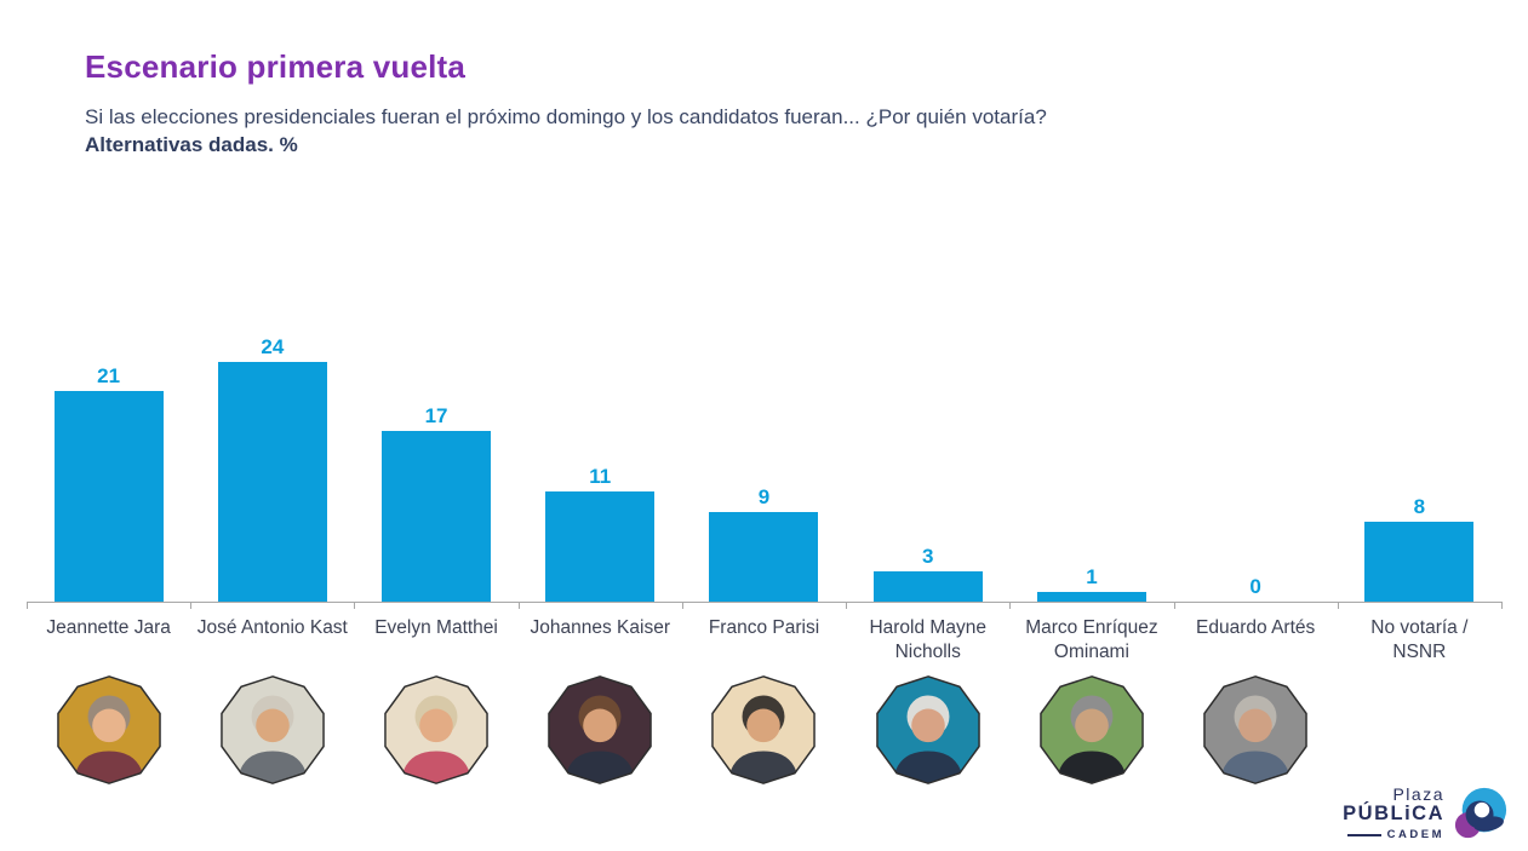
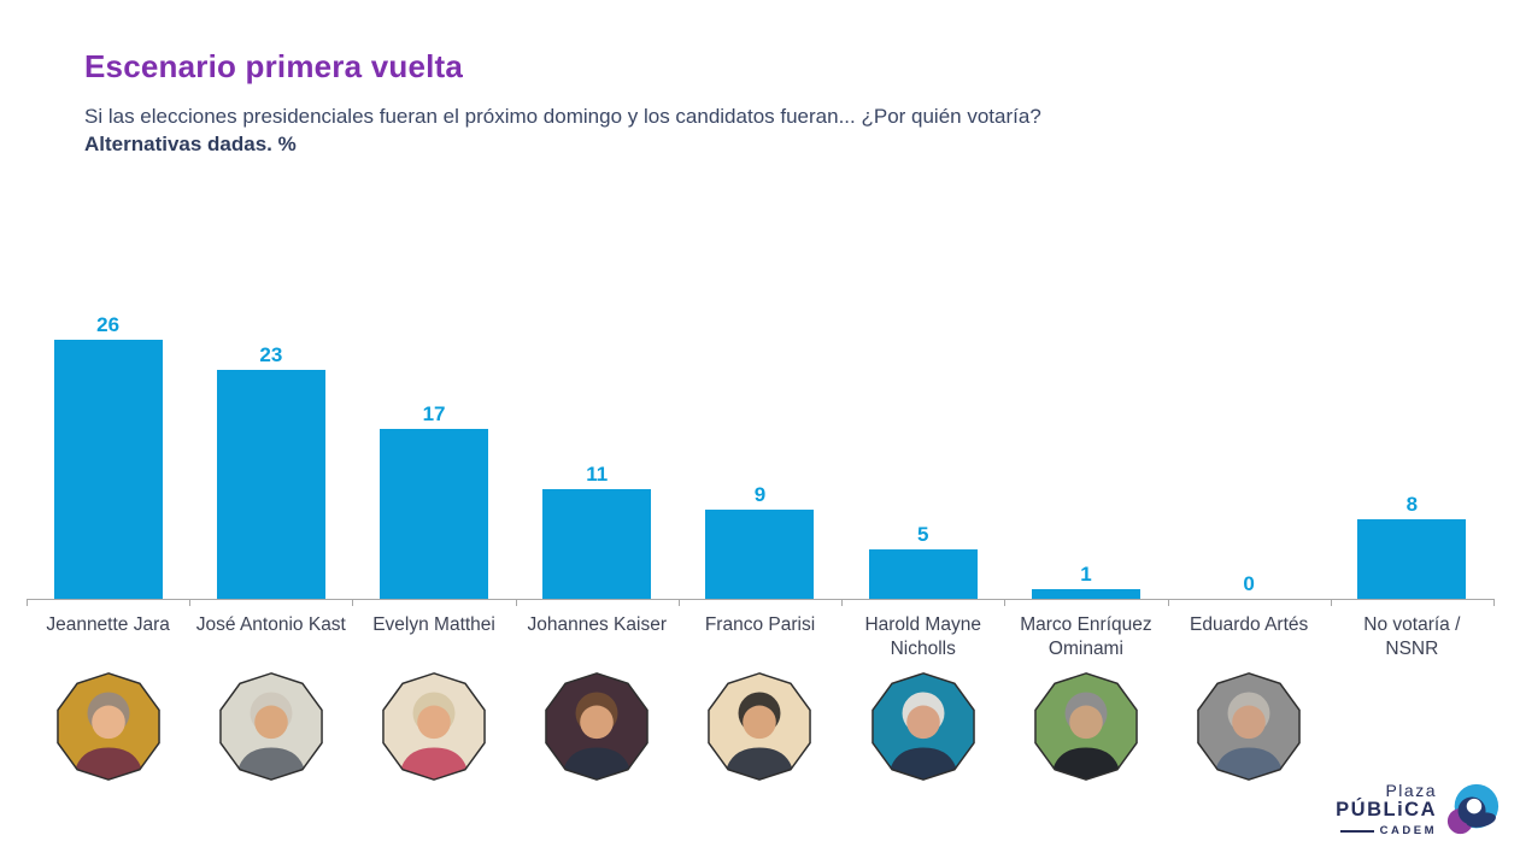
Jeannette Jara: 21 -> 26
José Antonio Kast: 24 -> 23
Harold Mayne Nicholls: 3 -> 5
